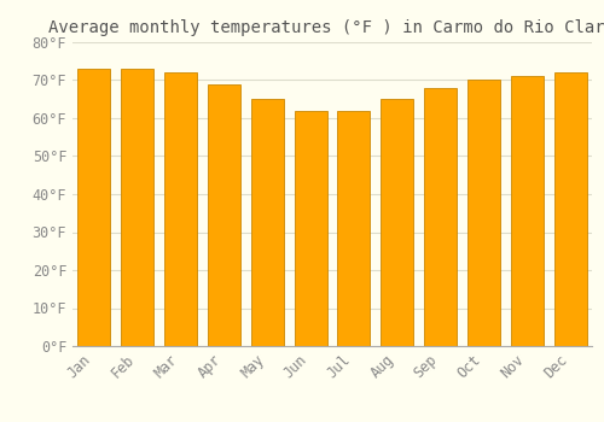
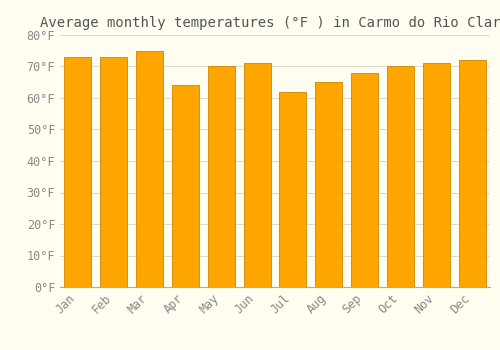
Mar: 72°F -> 75°F
Apr: 69°F -> 64°F
May: 65°F -> 70°F
Jun: 62°F -> 71°F
